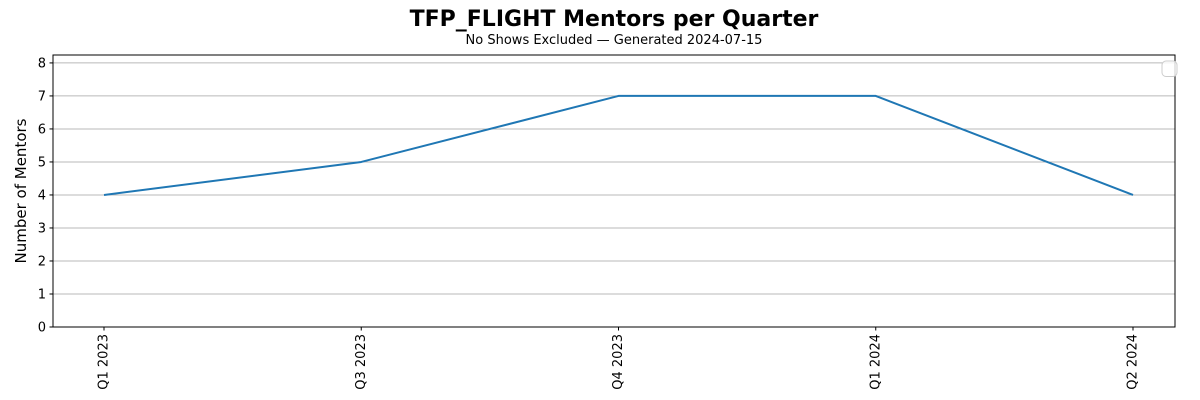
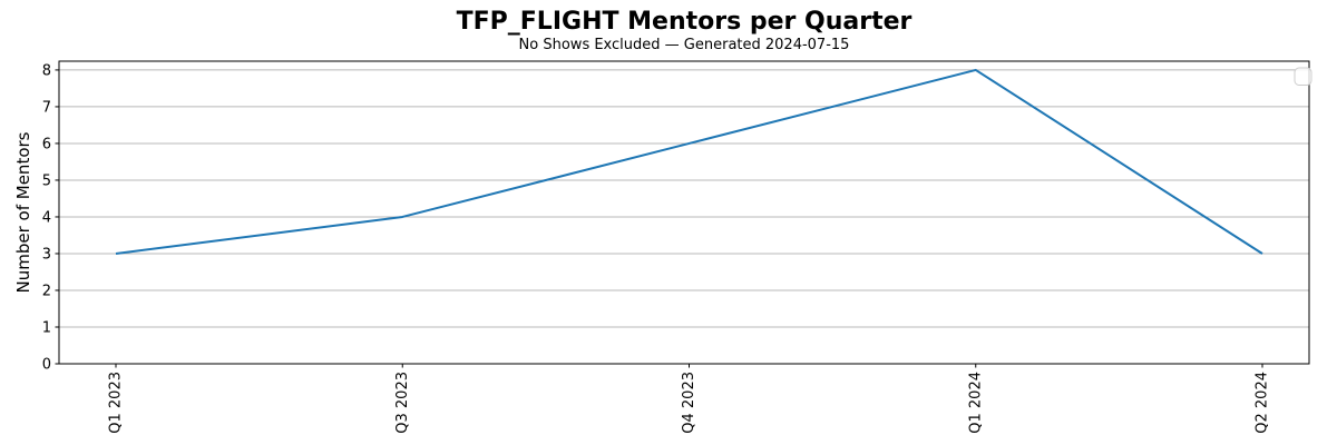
Q1 2023: 4 -> 3
Q3 2023: 5 -> 4
Q4 2023: 7 -> 6
Q1 2024: 7 -> 8
Q2 2024: 4 -> 3
